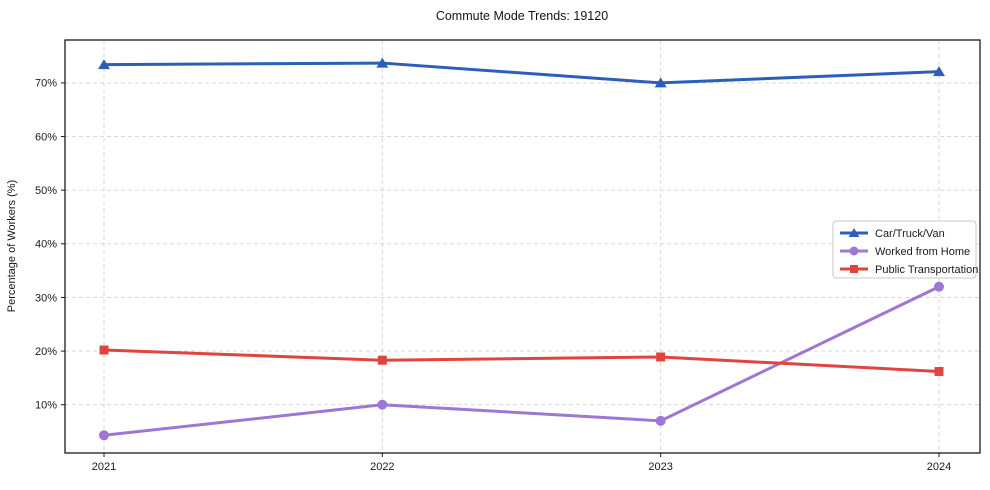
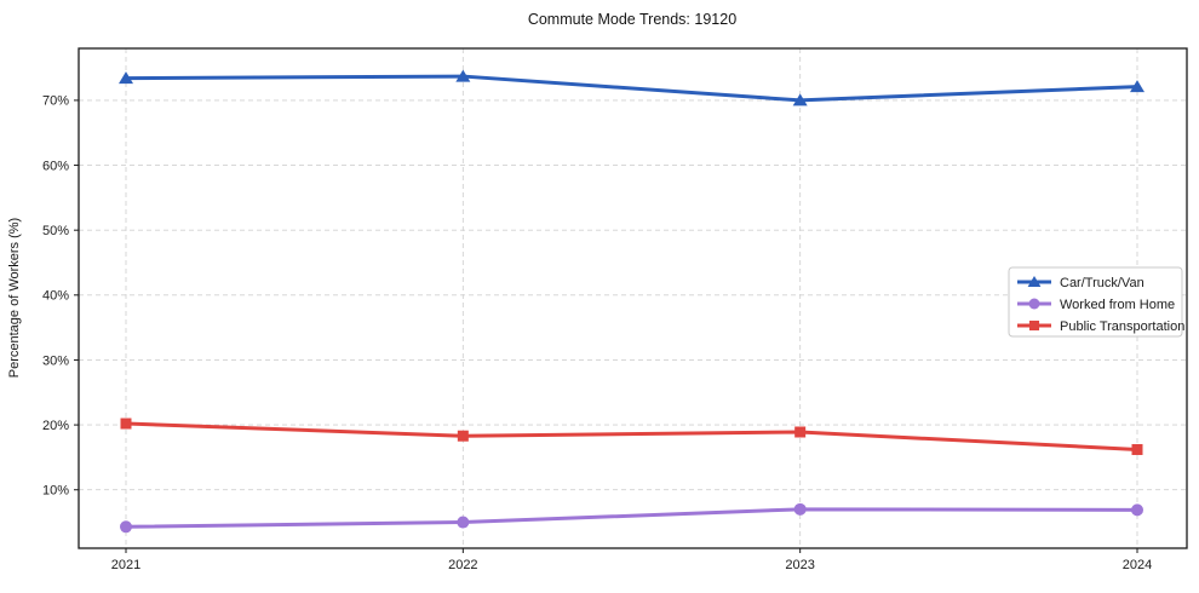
Worked from Home/2022: 10% -> 5%
Worked from Home/2024: 32% -> 7%
